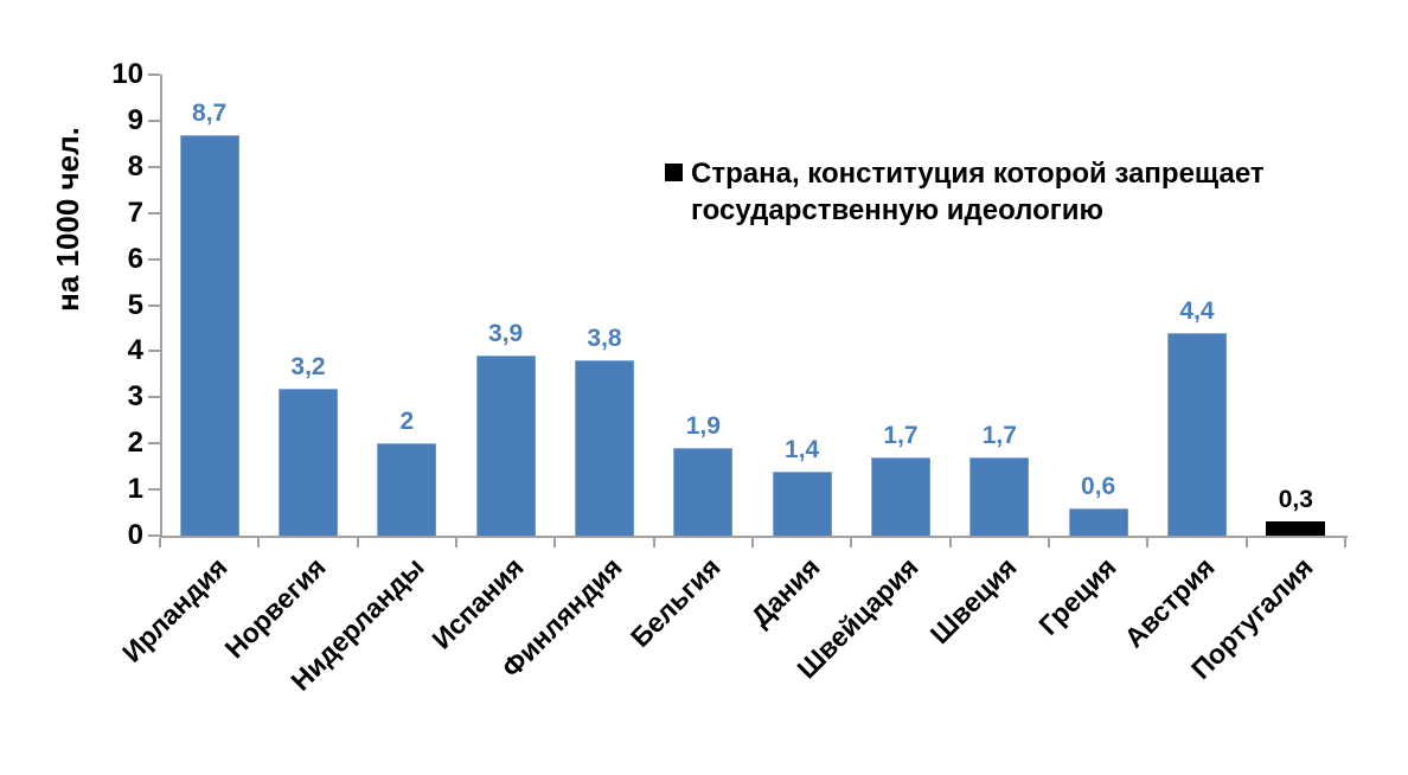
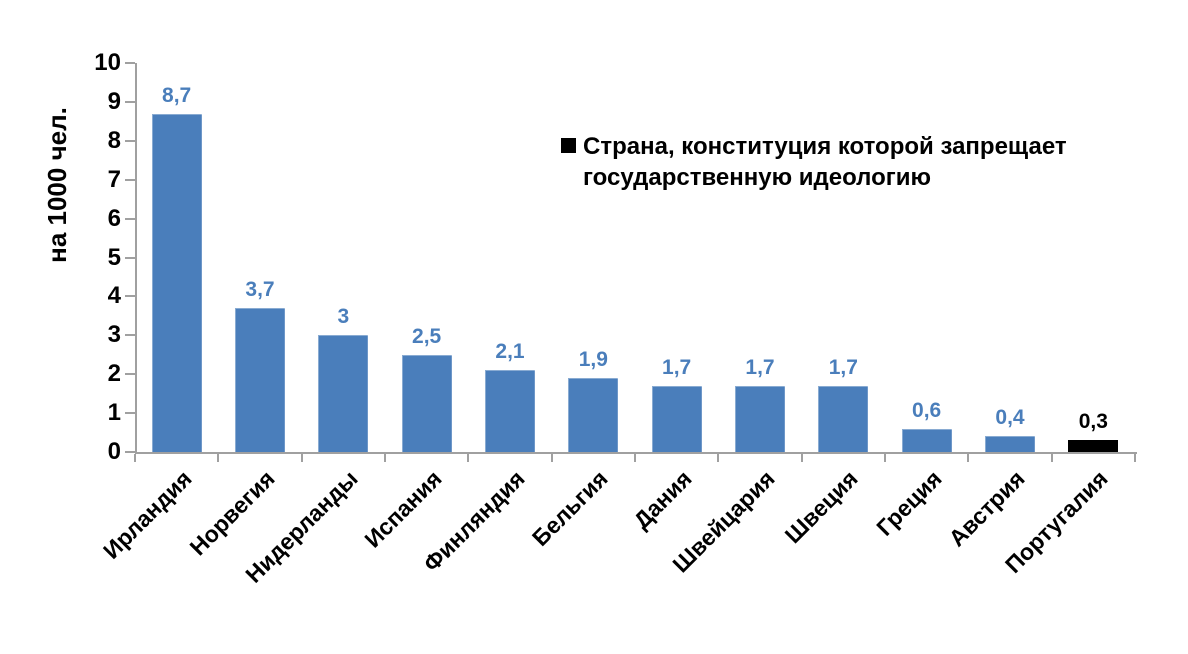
Норвегия: 3,2 -> 3,7
Нидерланды: 2 -> 3
Испания: 3,9 -> 2,5
Финляндия: 3,8 -> 2,1
Дания: 1,4 -> 1,7
Австрия: 4,4 -> 0,4
